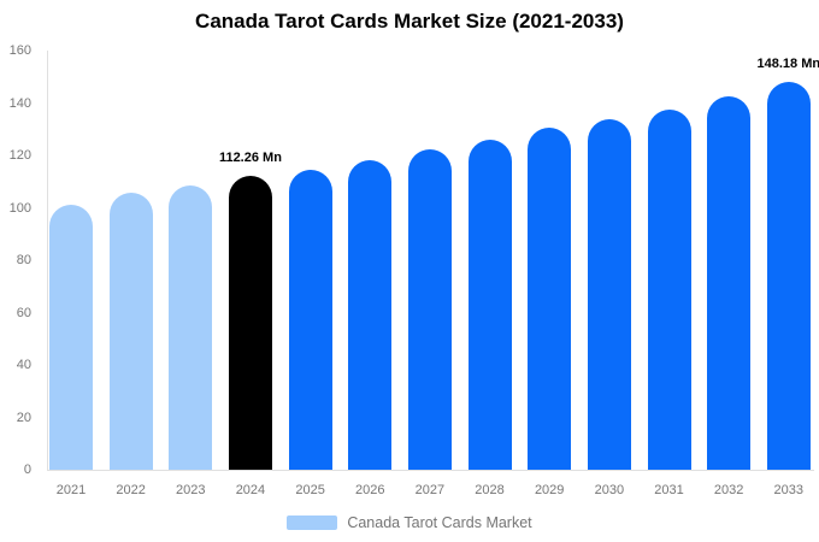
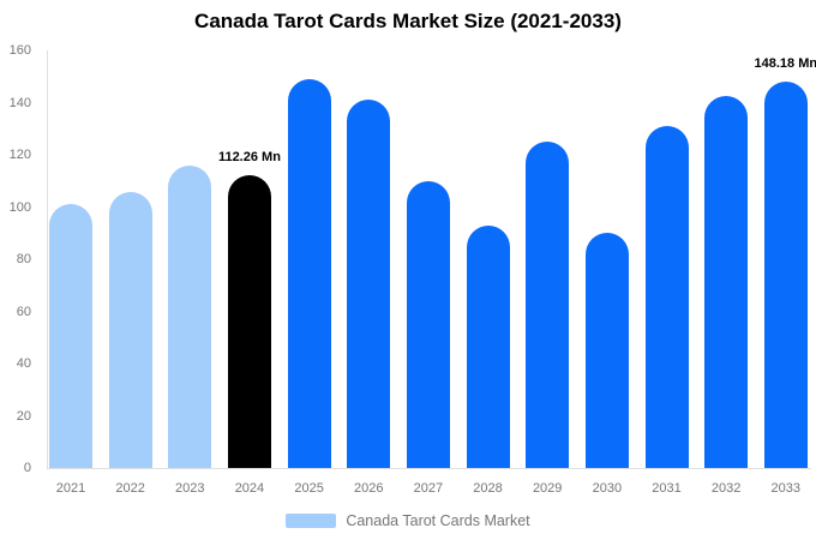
2023: 108 -> 116
2025: 114 -> 149
2026: 118 -> 141
2027: 122 -> 110
2028: 126 -> 93
2029: 130 -> 125
2030: 134 -> 90
2031: 138 -> 131
